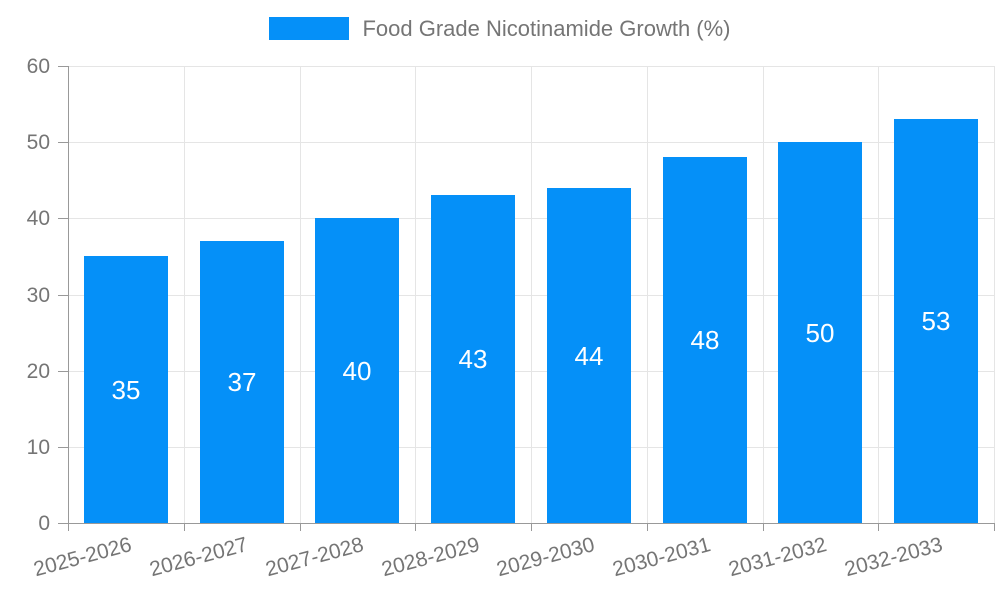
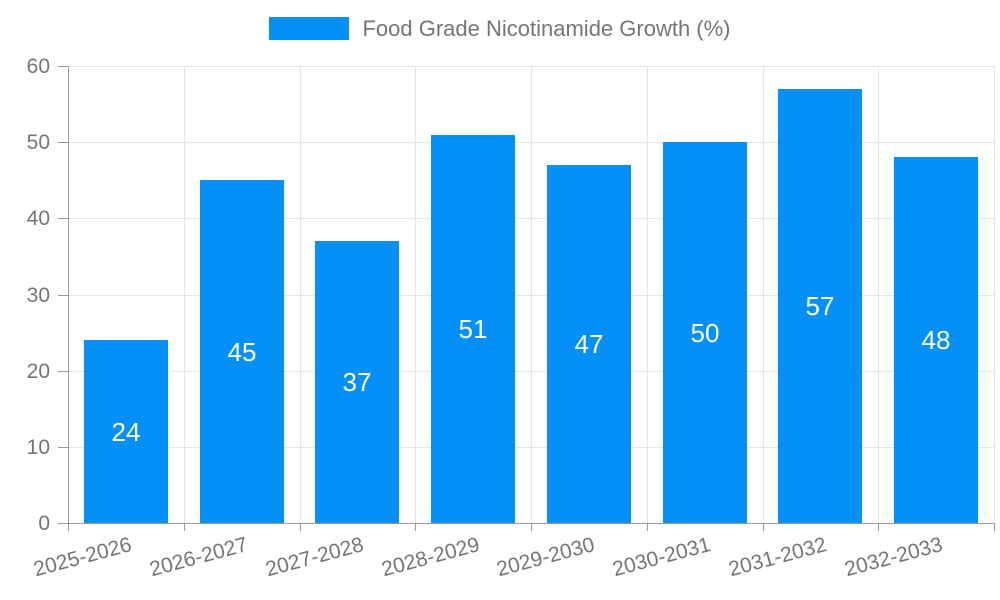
2025-2026: 35 -> 24
2026-2027: 37 -> 45
2027-2028: 40 -> 37
2028-2029: 43 -> 51
2029-2030: 44 -> 47
2030-2031: 48 -> 50
2031-2032: 50 -> 57
2032-2033: 53 -> 48
